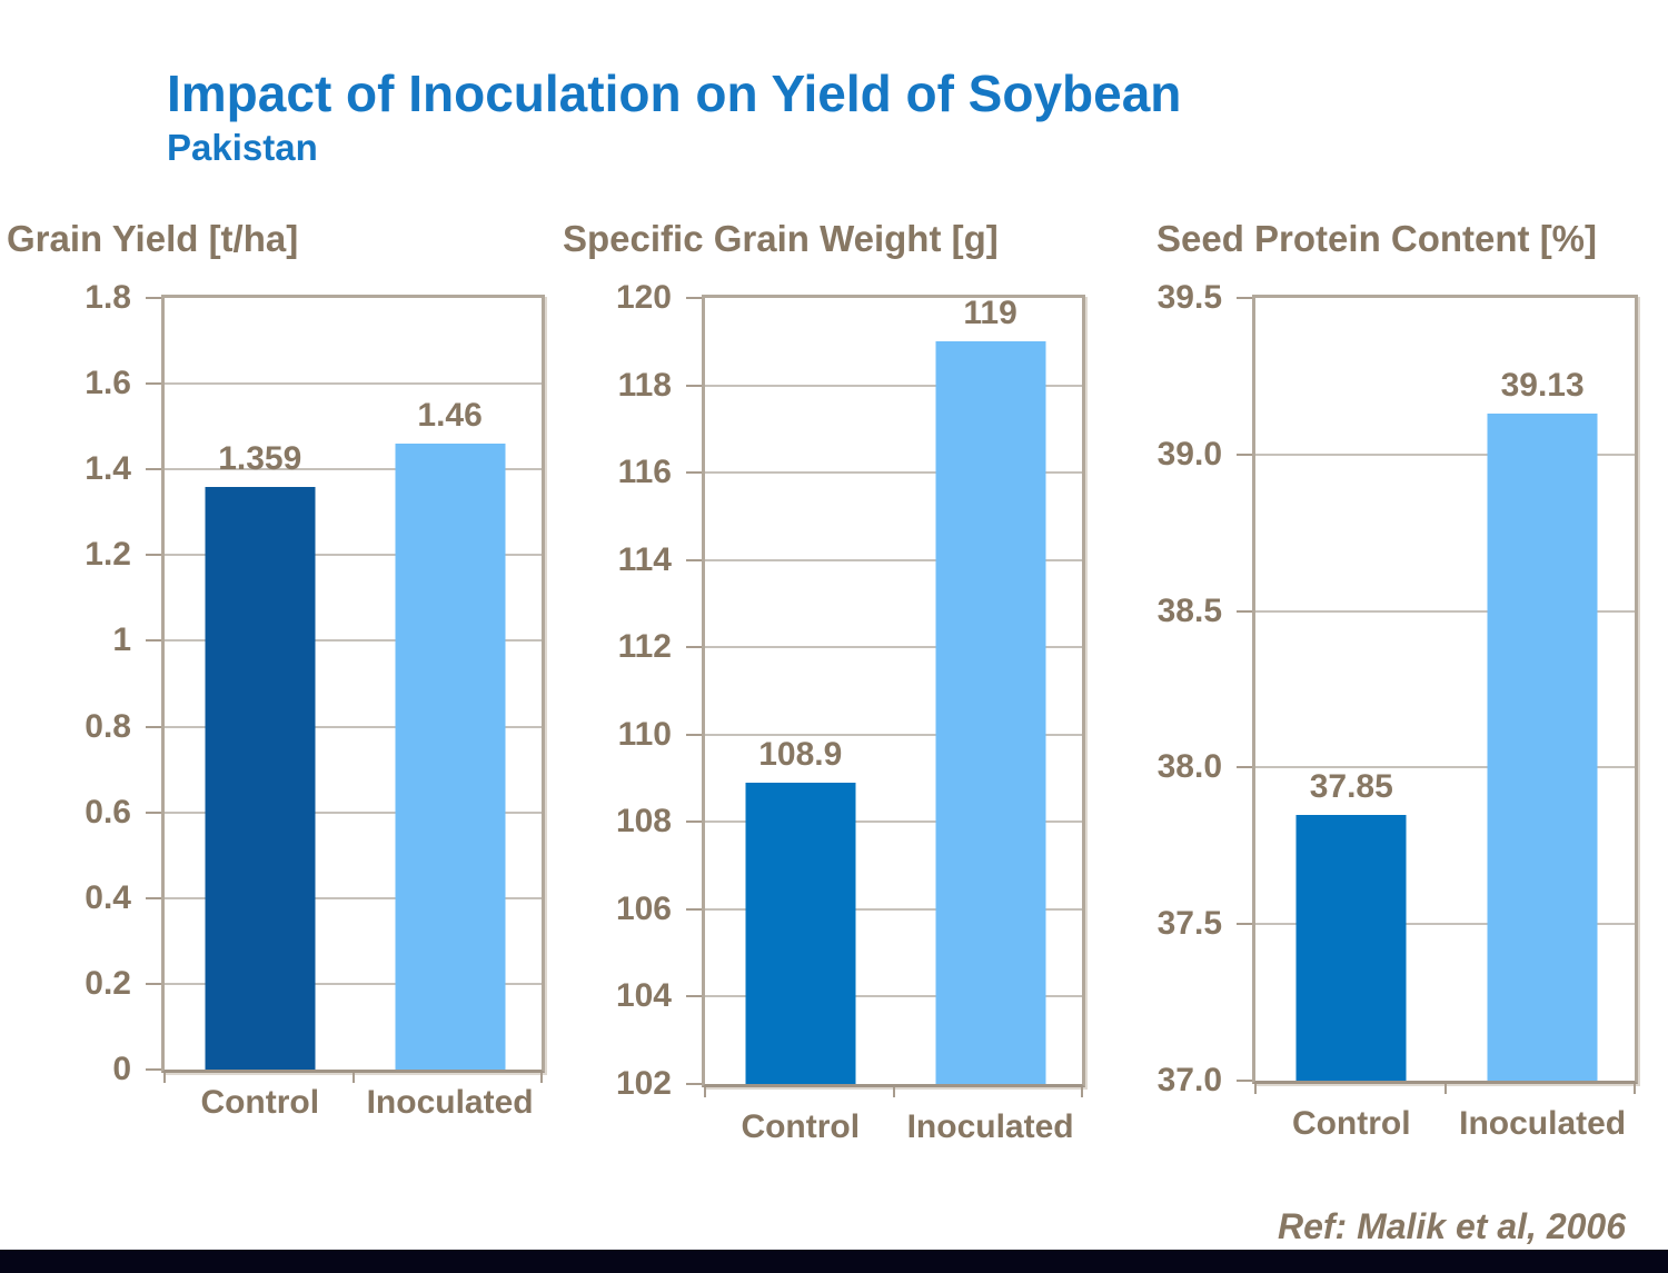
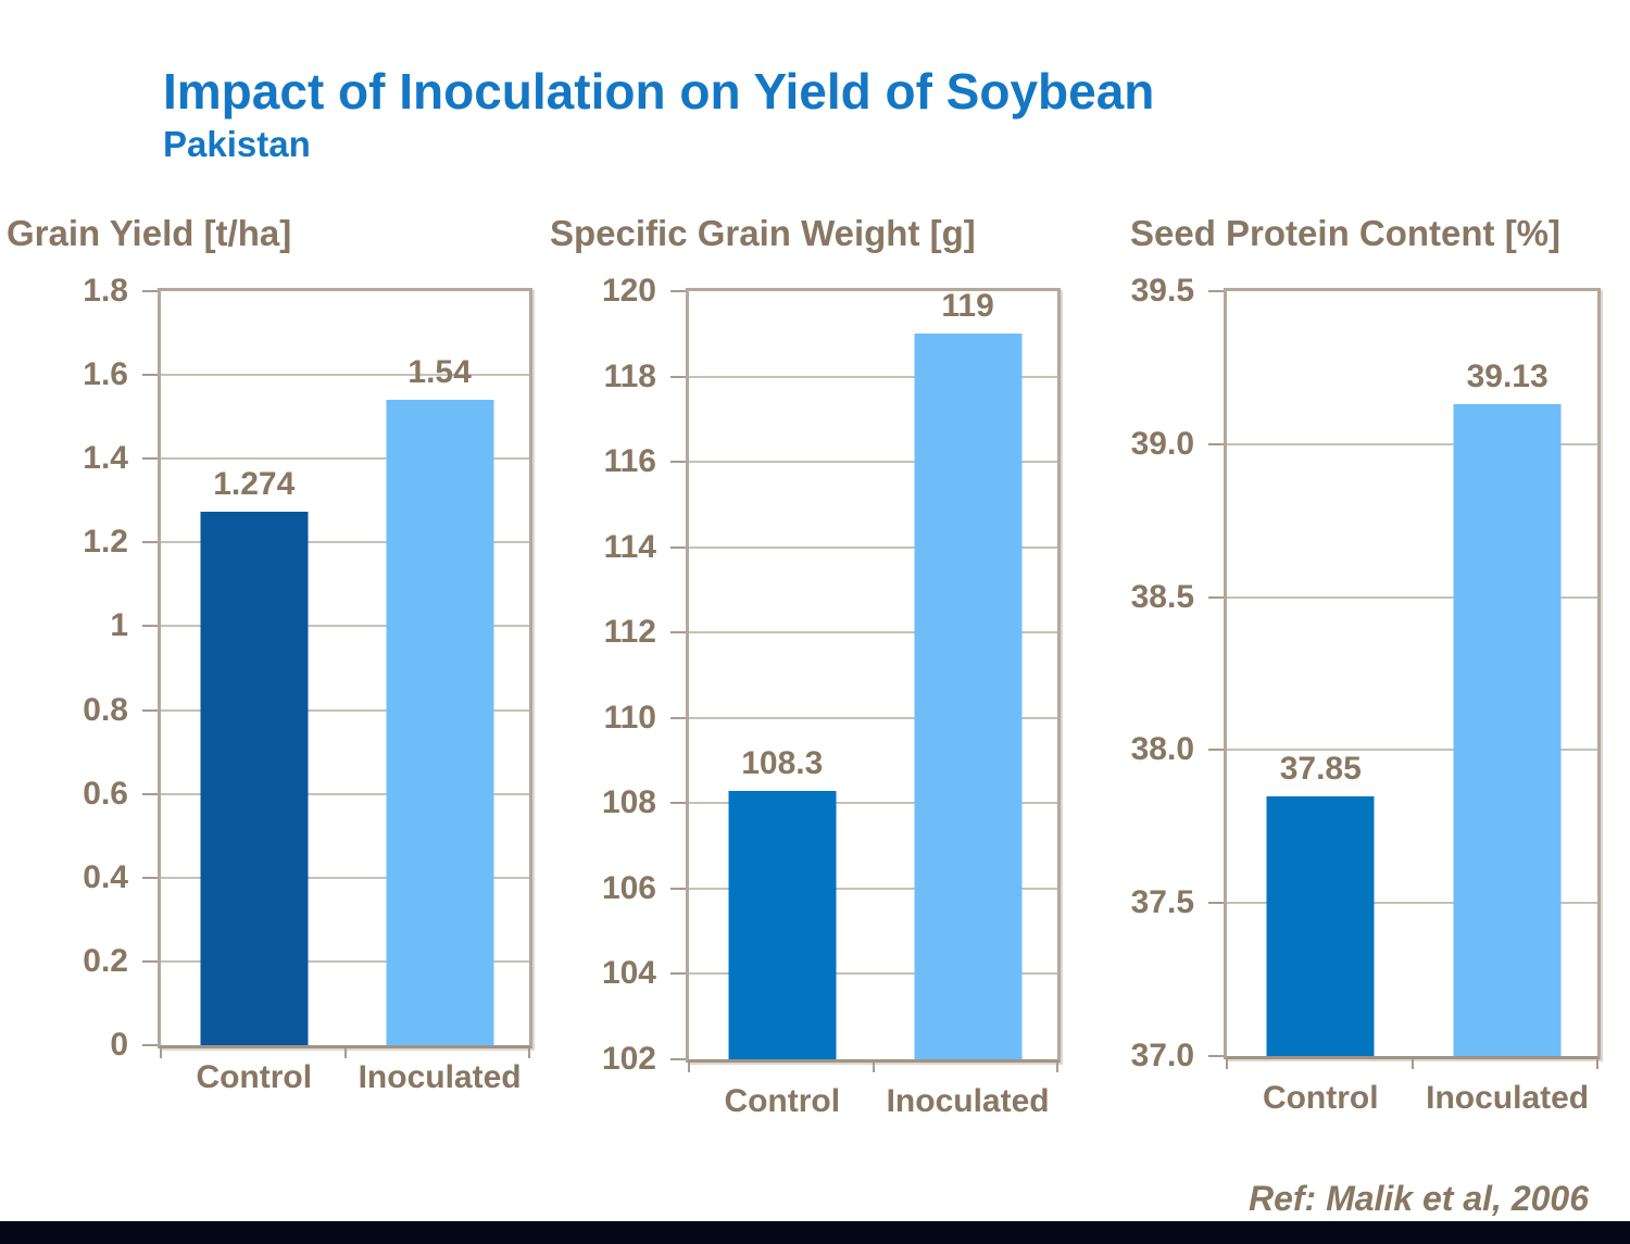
Grain Yield [t/ha]/Control: 1.359 -> 1.274
Grain Yield [t/ha]/Inoculated: 1.46 -> 1.54
Specific Grain Weight [g]/Control: 108.9 -> 108.3
